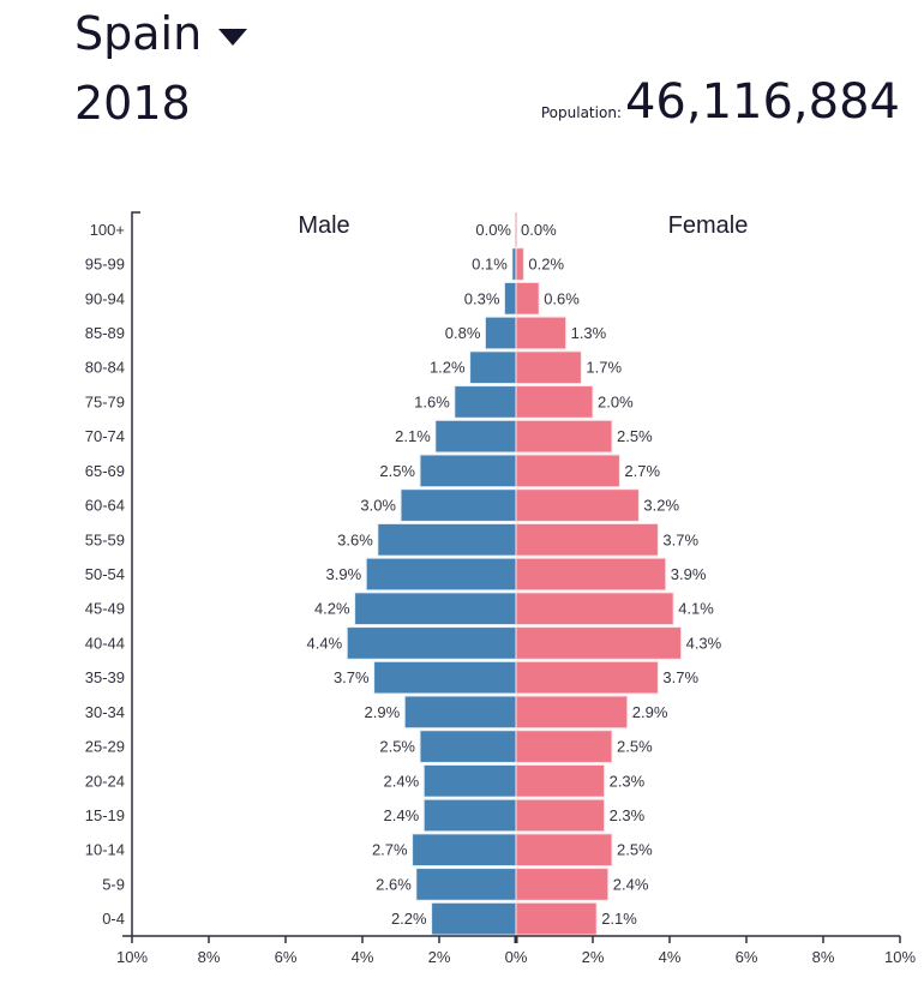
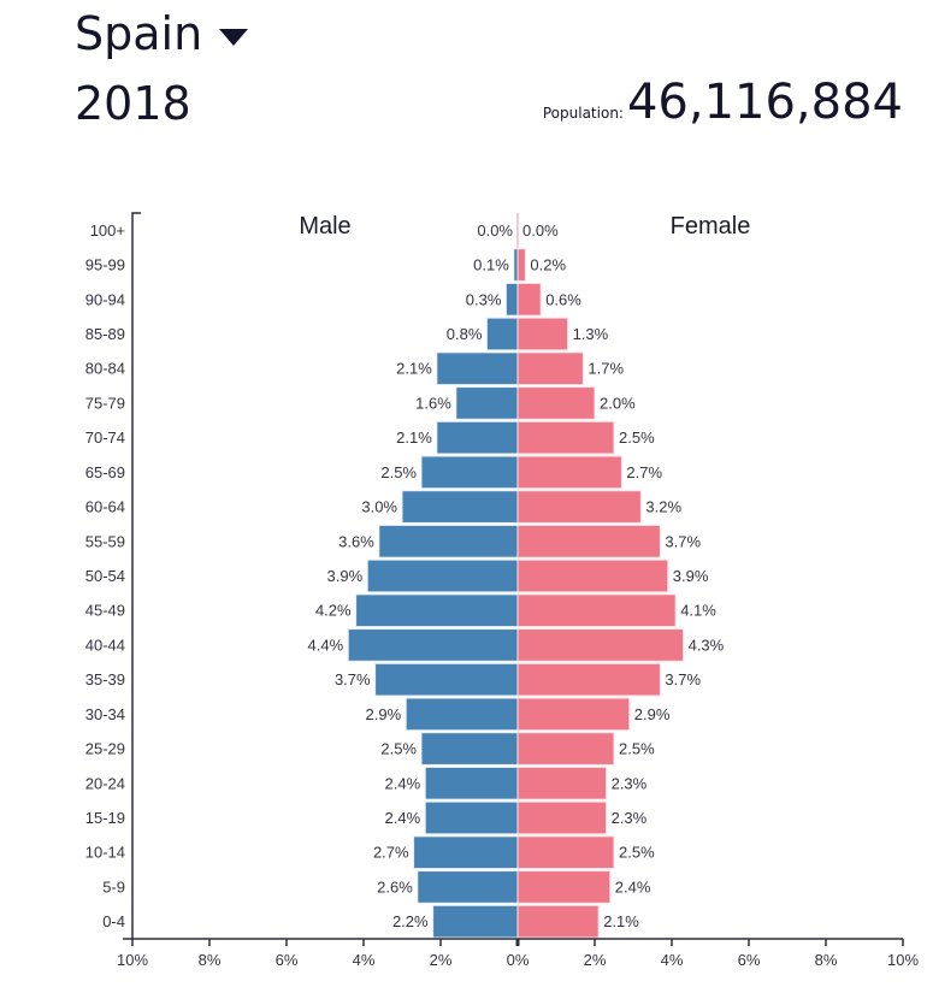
Male/80-84: 1.2% -> 2.1%
